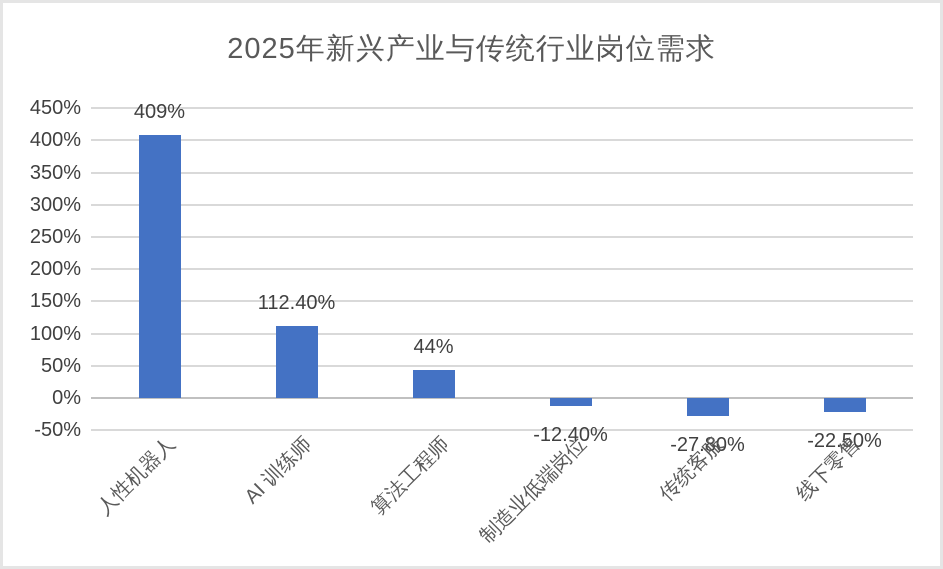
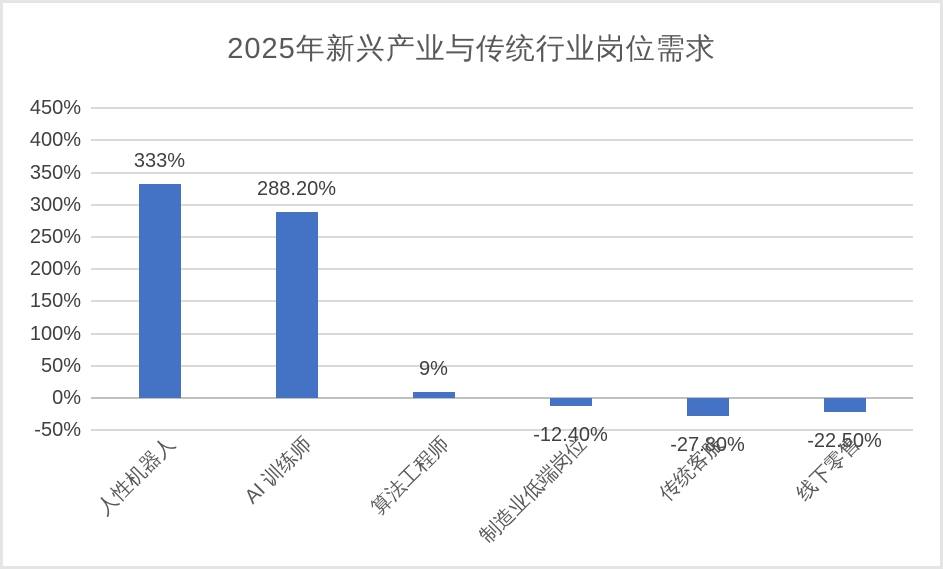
人性机器人: 409% -> 333%
AI 训练师: 112.40% -> 288.20%
算法工程师: 44% -> 9%
